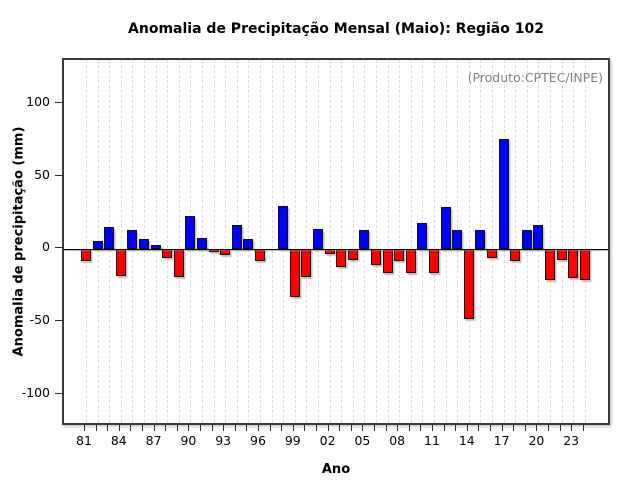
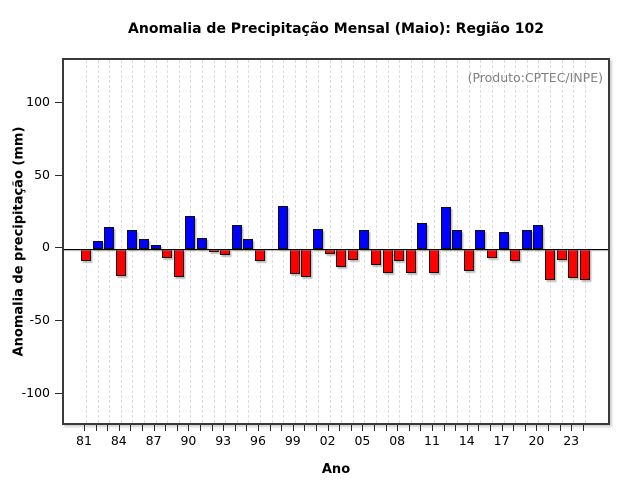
99: -33 -> -17
14: -48 -> -15
17: 76 -> 12
